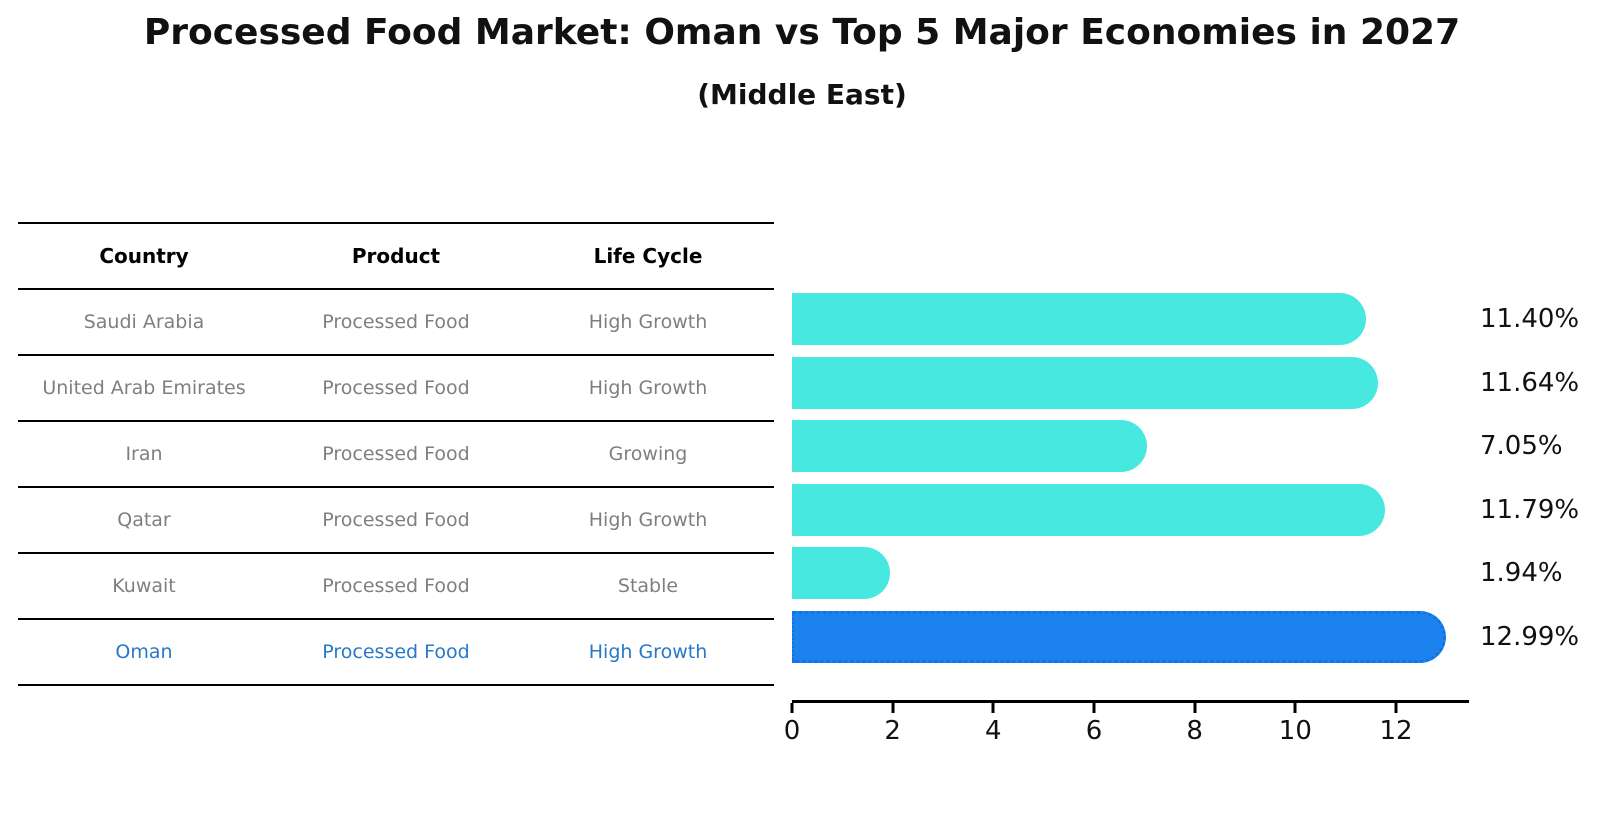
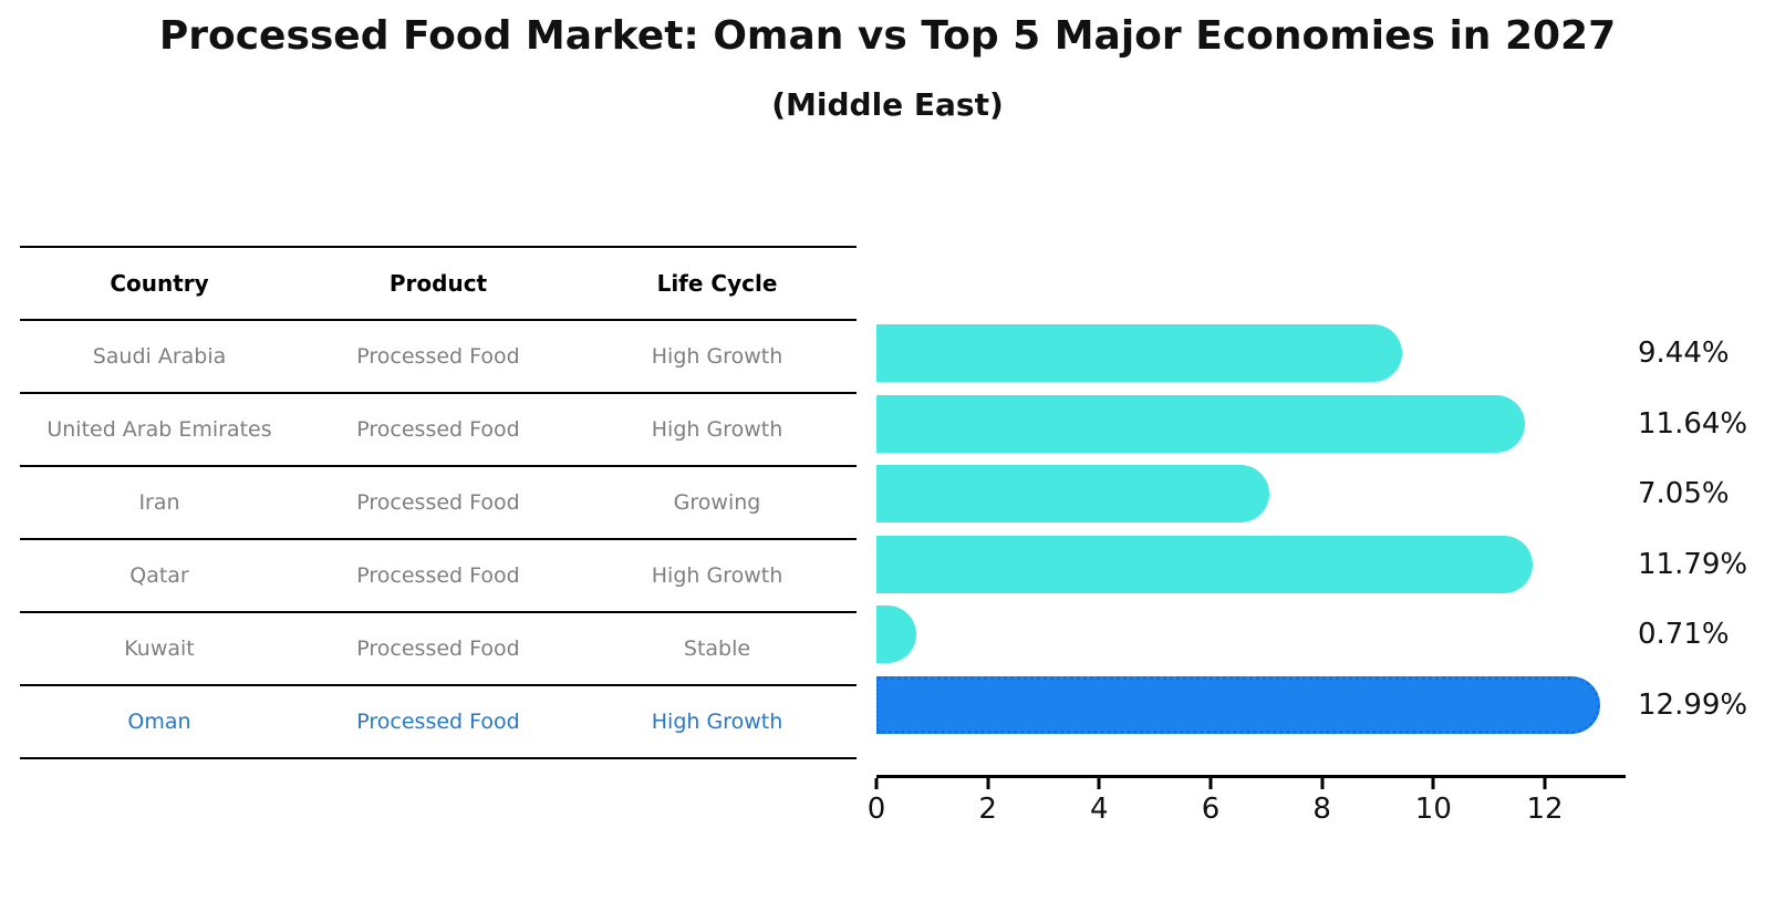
Saudi Arabia: 11.40% -> 9.44%
Kuwait: 1.94% -> 0.71%
